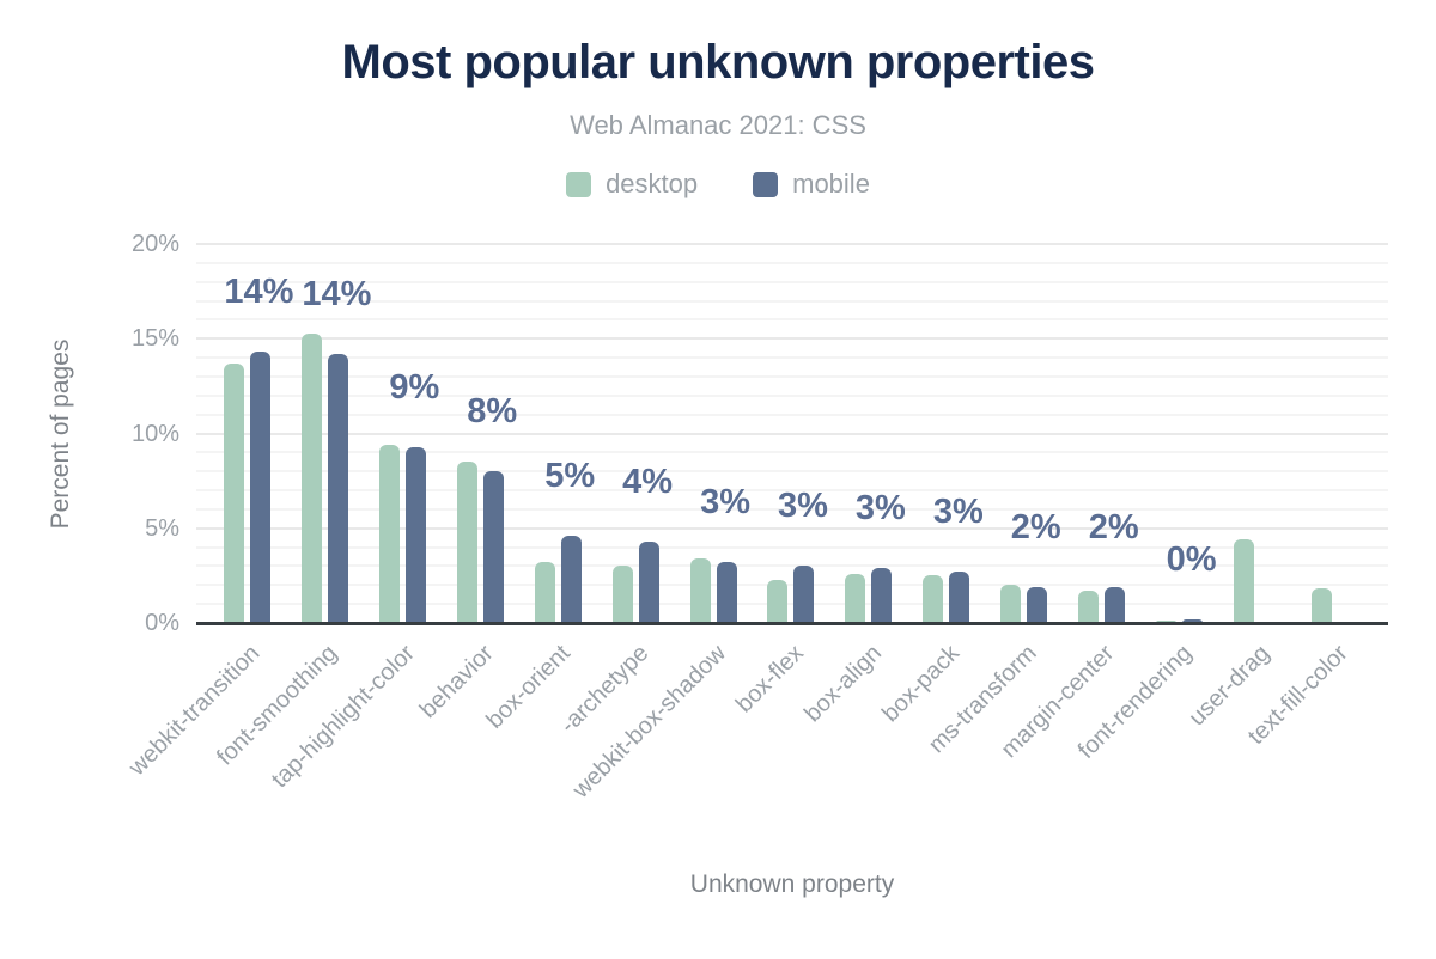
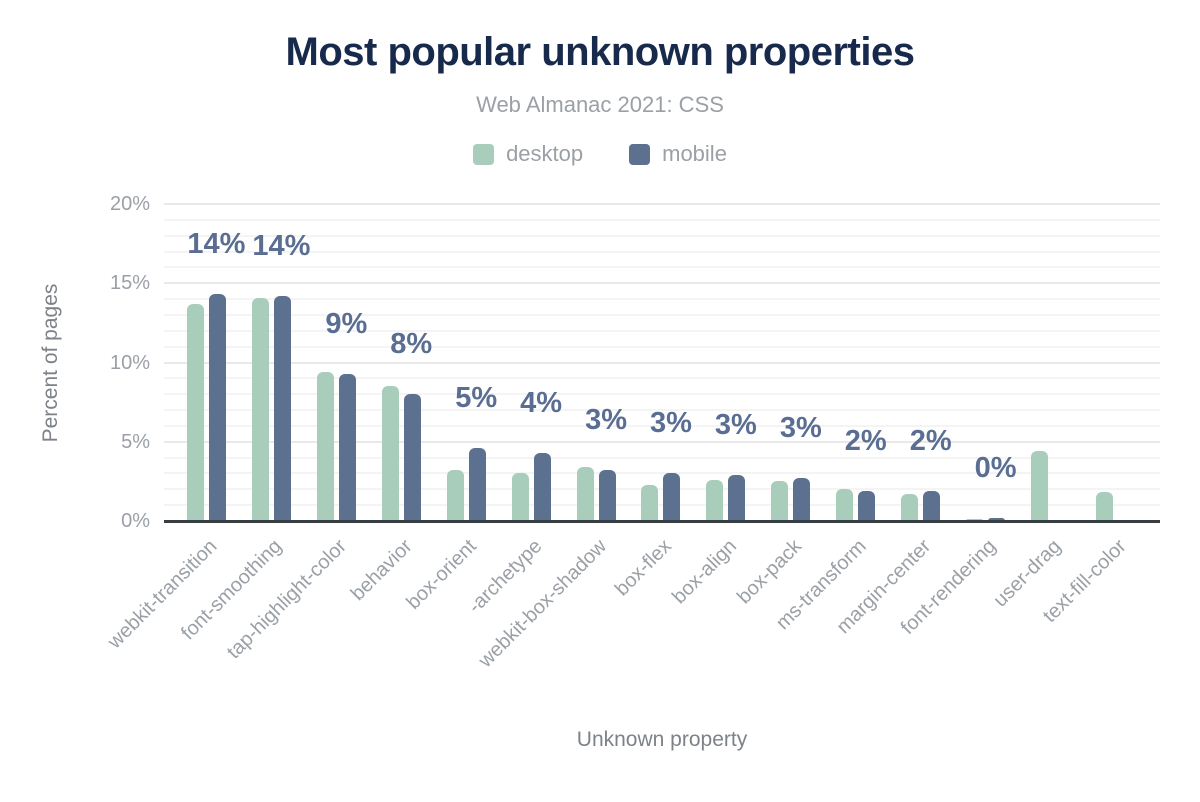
desktop/font-smoothing: 15.3% -> 14.1%
